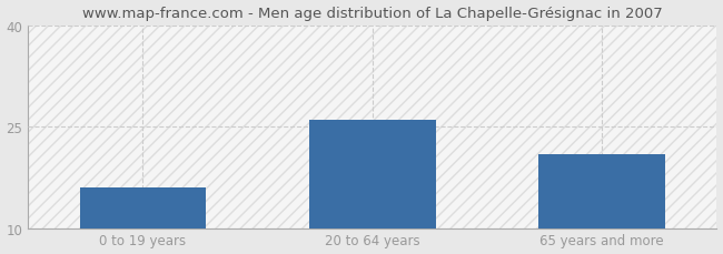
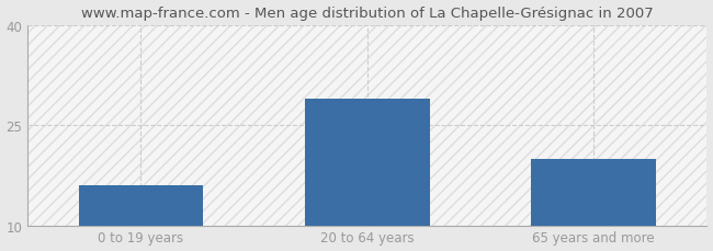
20 to 64 years: 26 -> 29
65 years and more: 21 -> 20
